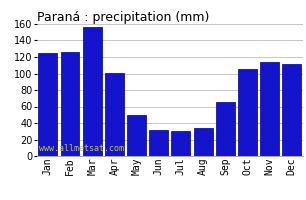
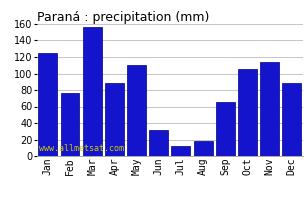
Feb: 126 -> 76
Apr: 101 -> 88
May: 50 -> 110
Jul: 30 -> 12
Aug: 34 -> 18
Dec: 111 -> 88
